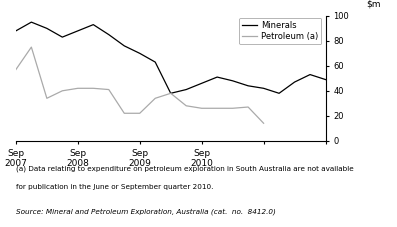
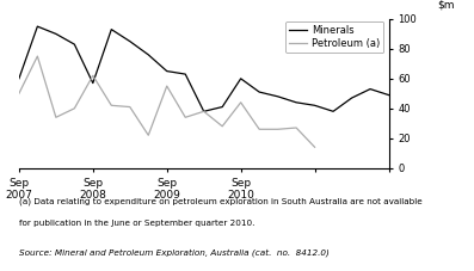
Minerals/Sep 2007: 88 -> 60
Petroleum (a)/Sep 2007: 57 -> 50
Minerals/Sep 2008: 88 -> 57
Petroleum (a)/Sep 2008: 42 -> 62
Minerals/Sep 2009: 70 -> 65
Petroleum (a)/Sep 2009: 22 -> 55
Minerals/Sep 2010: 46 -> 60
Petroleum (a)/Sep 2010: 26 -> 44
